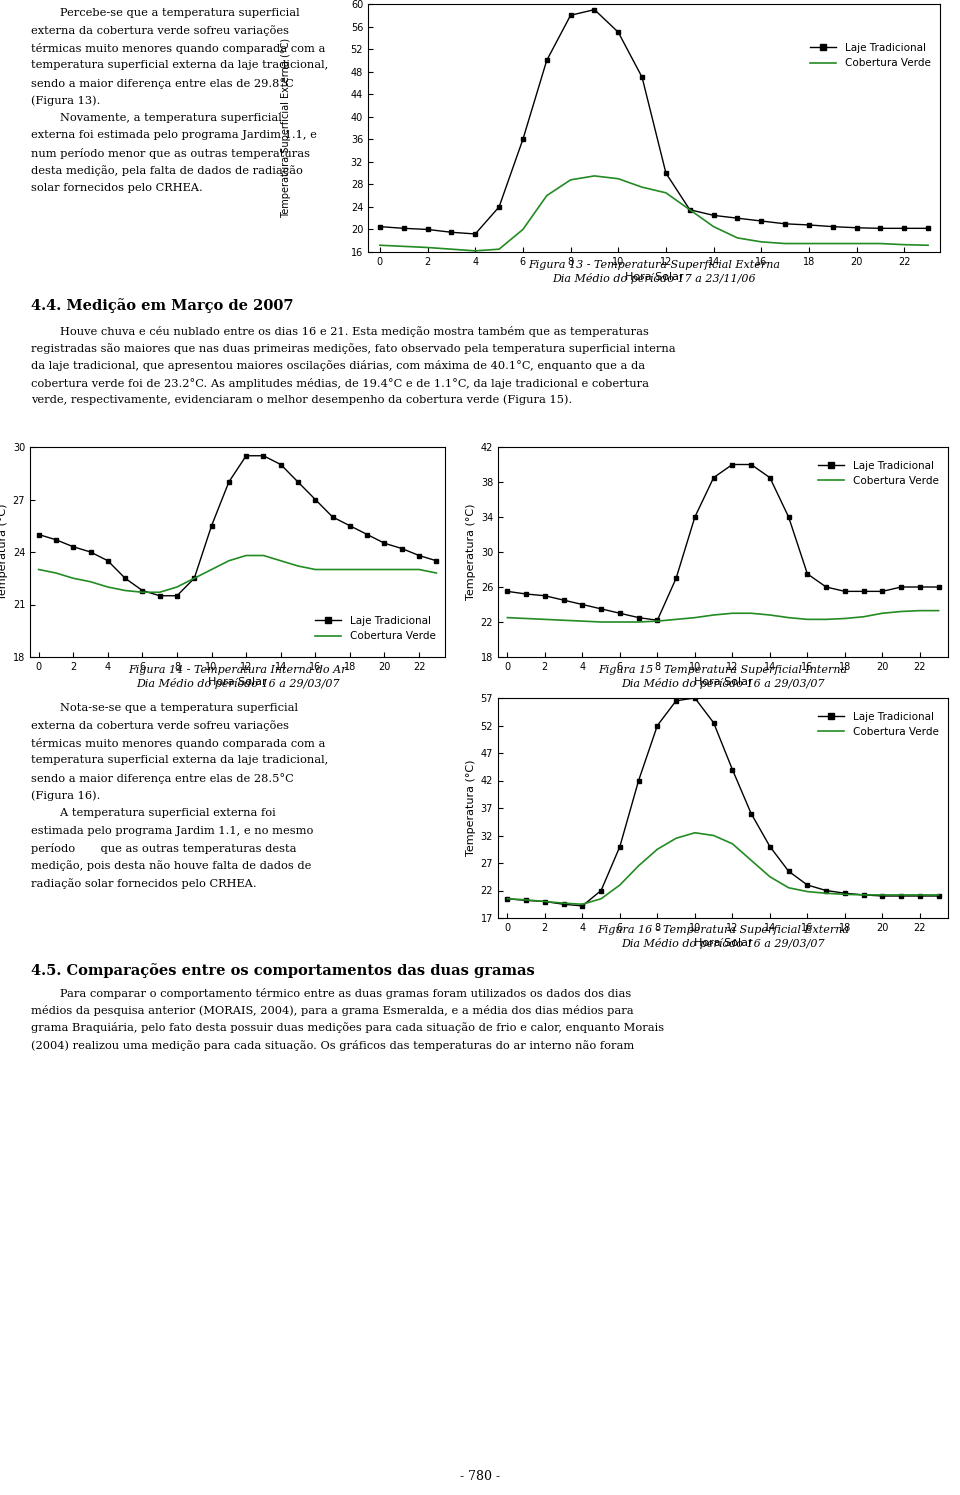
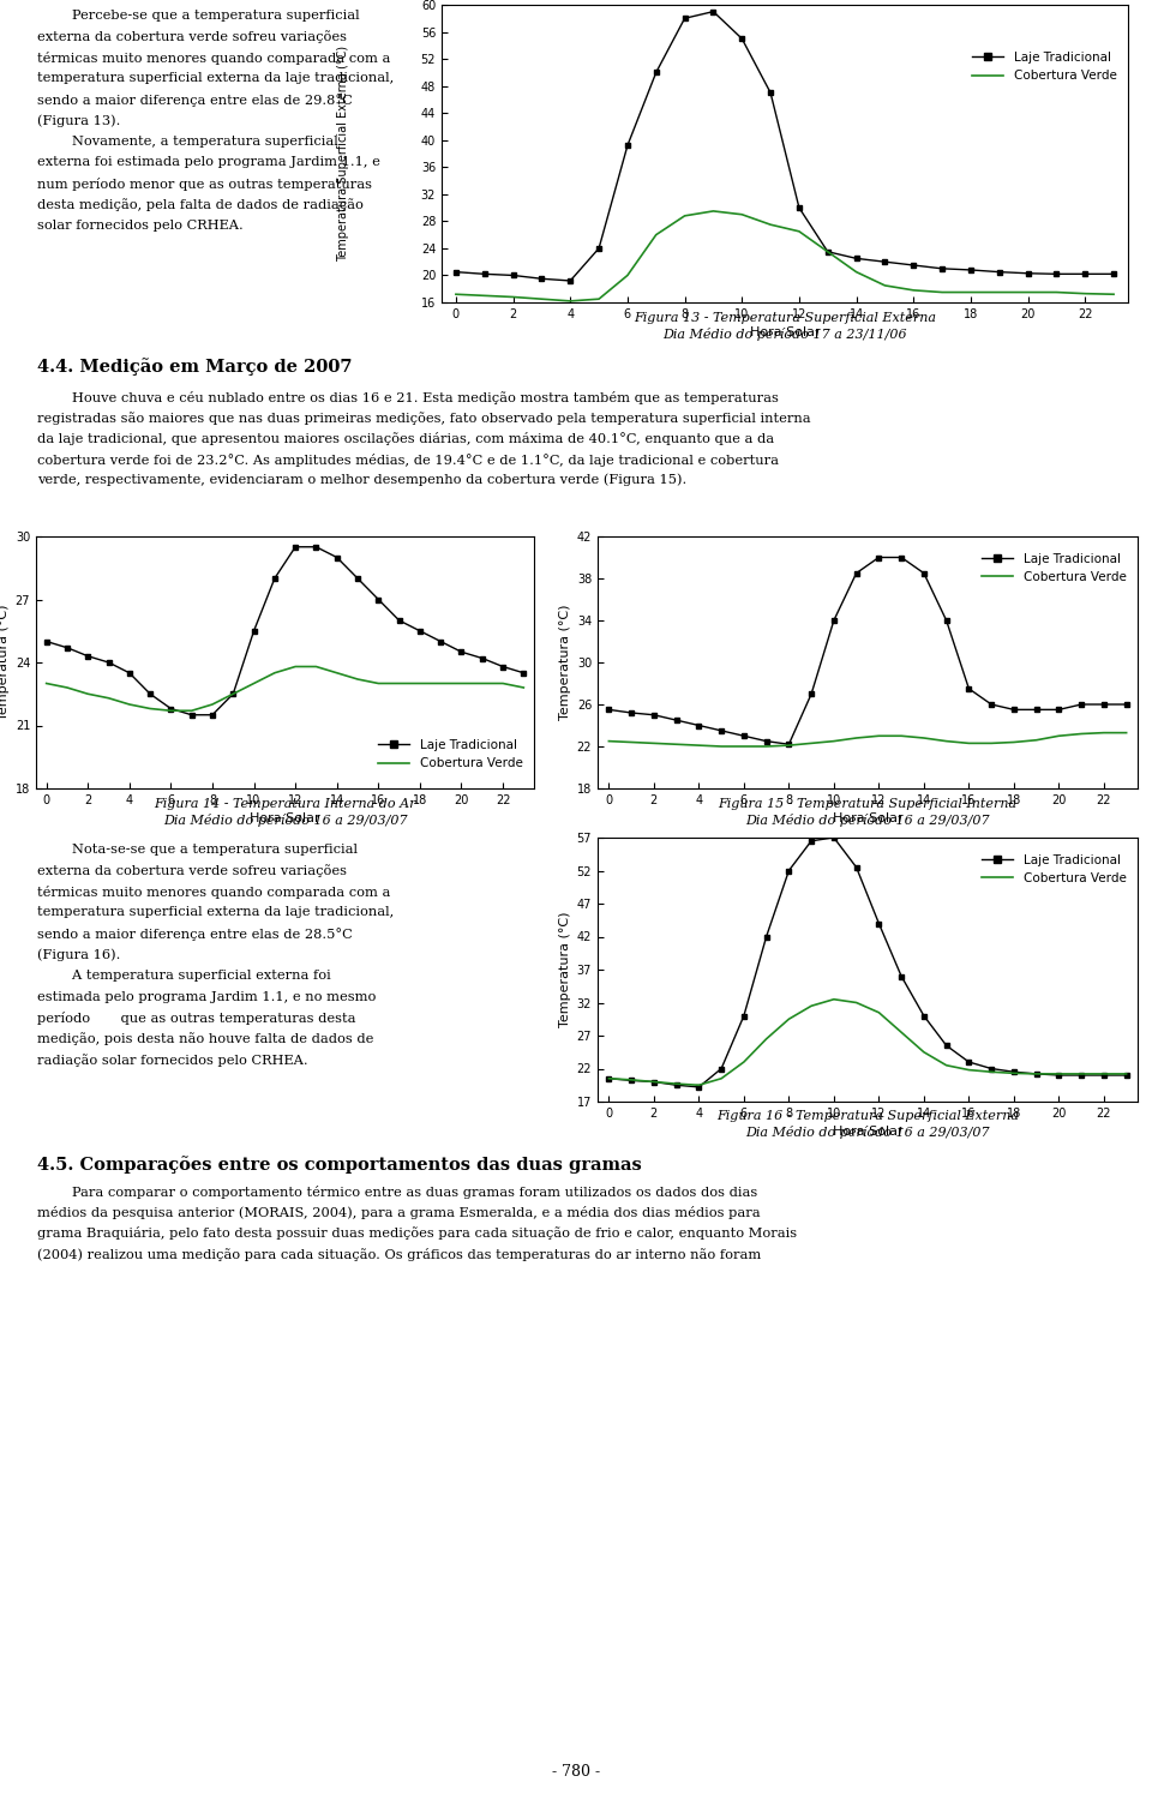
Laje Tradicional/6: 36.0 -> 39.2
